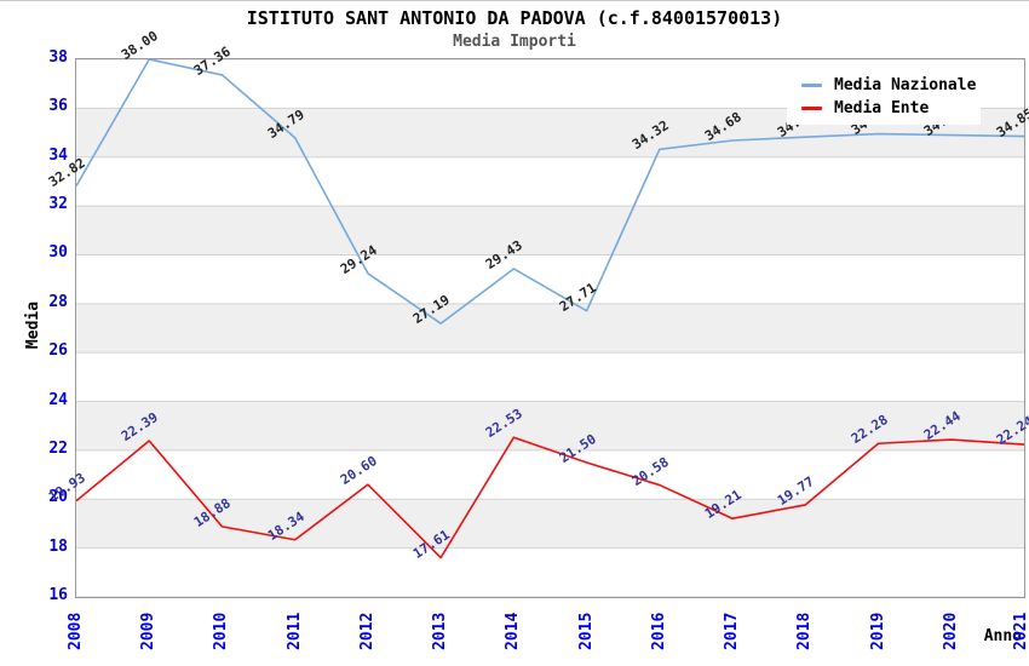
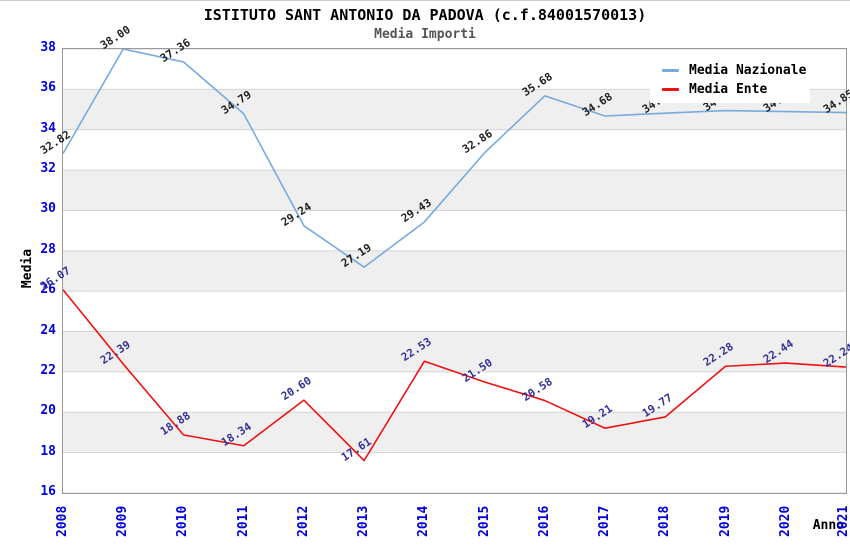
Media Ente/2008: 19.93 -> 26.07
Media Nazionale/2015: 27.71 -> 32.86
Media Nazionale/2016: 34.32 -> 35.68
